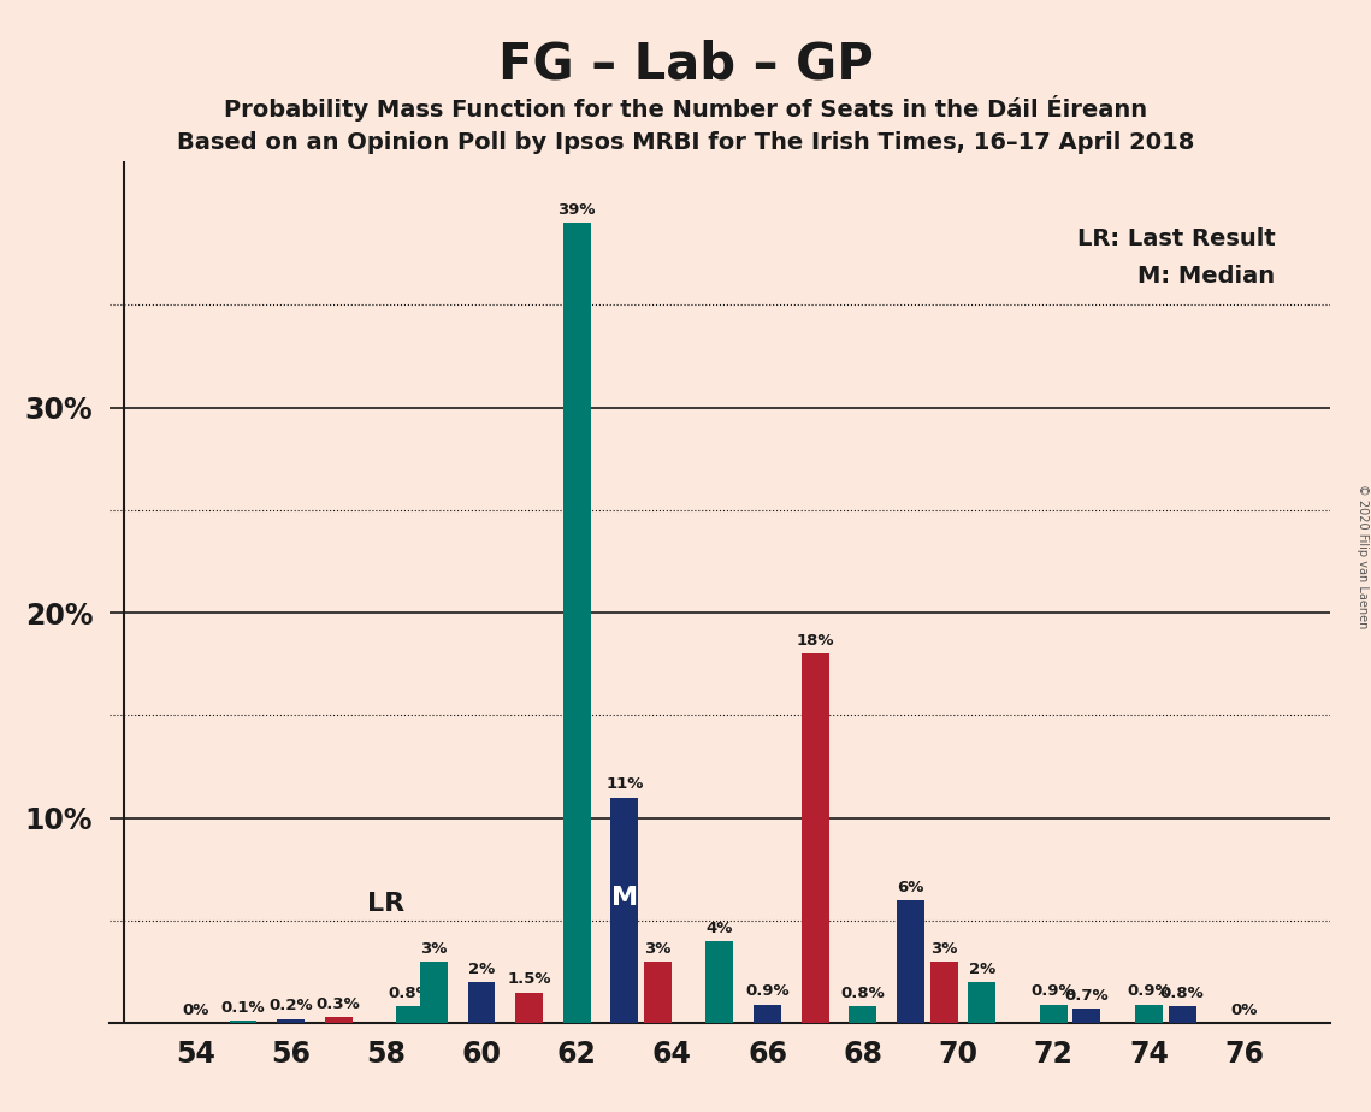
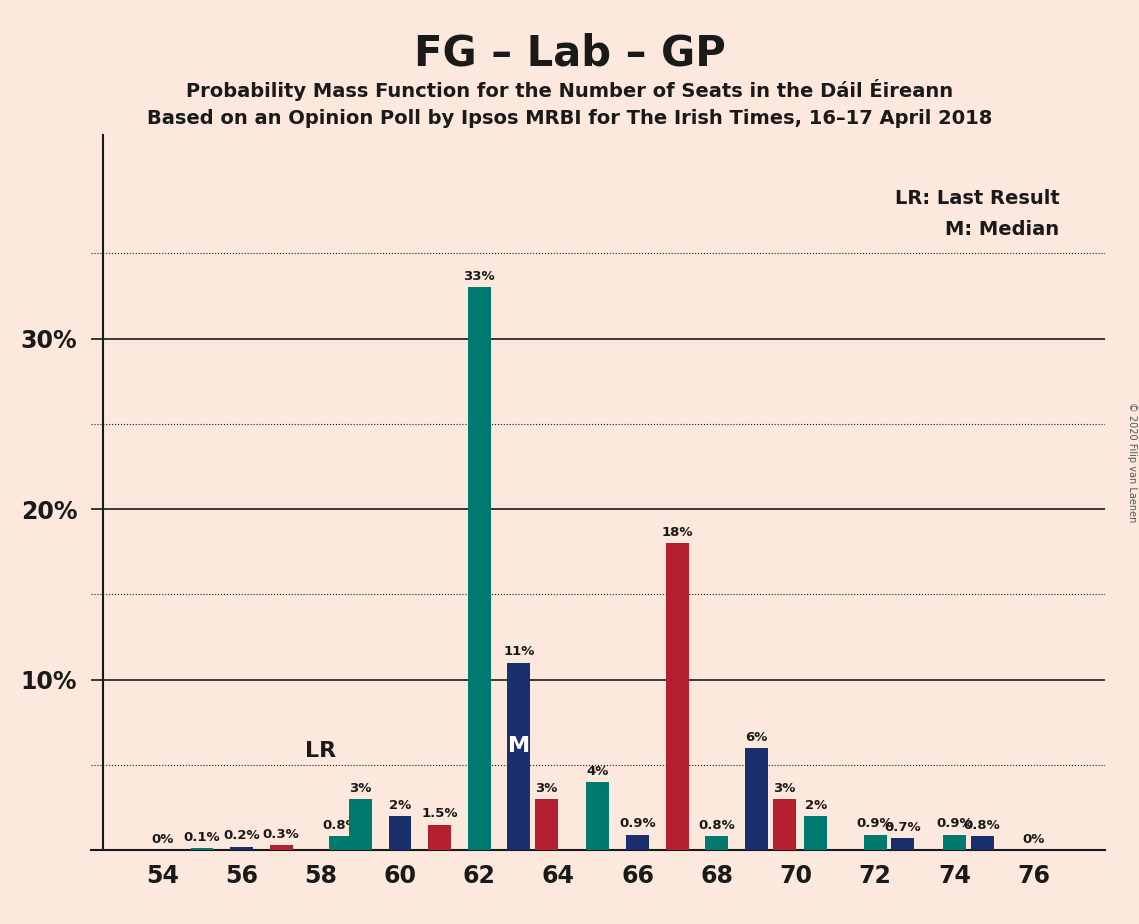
62: 39% -> 33%
